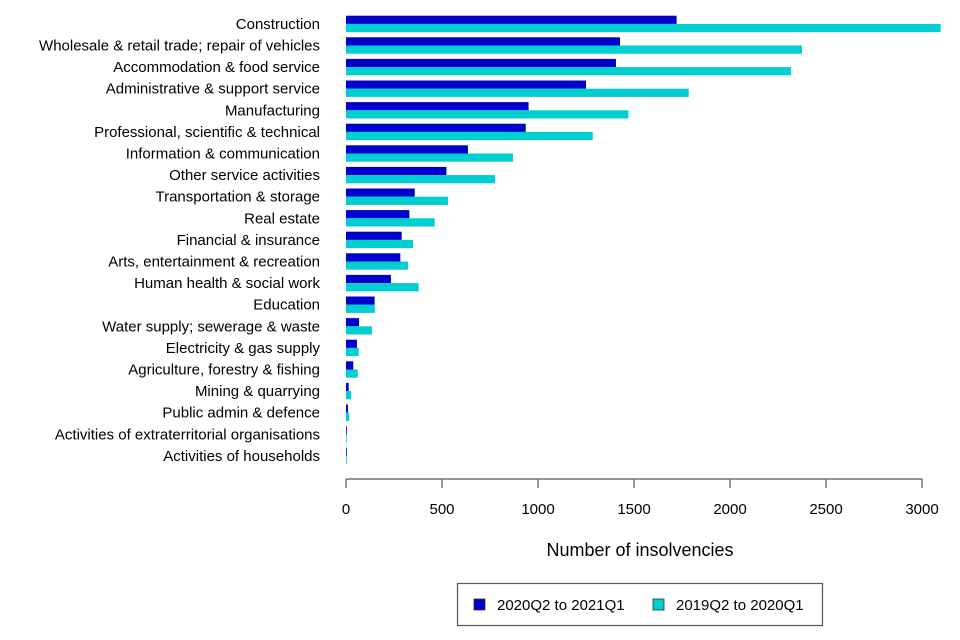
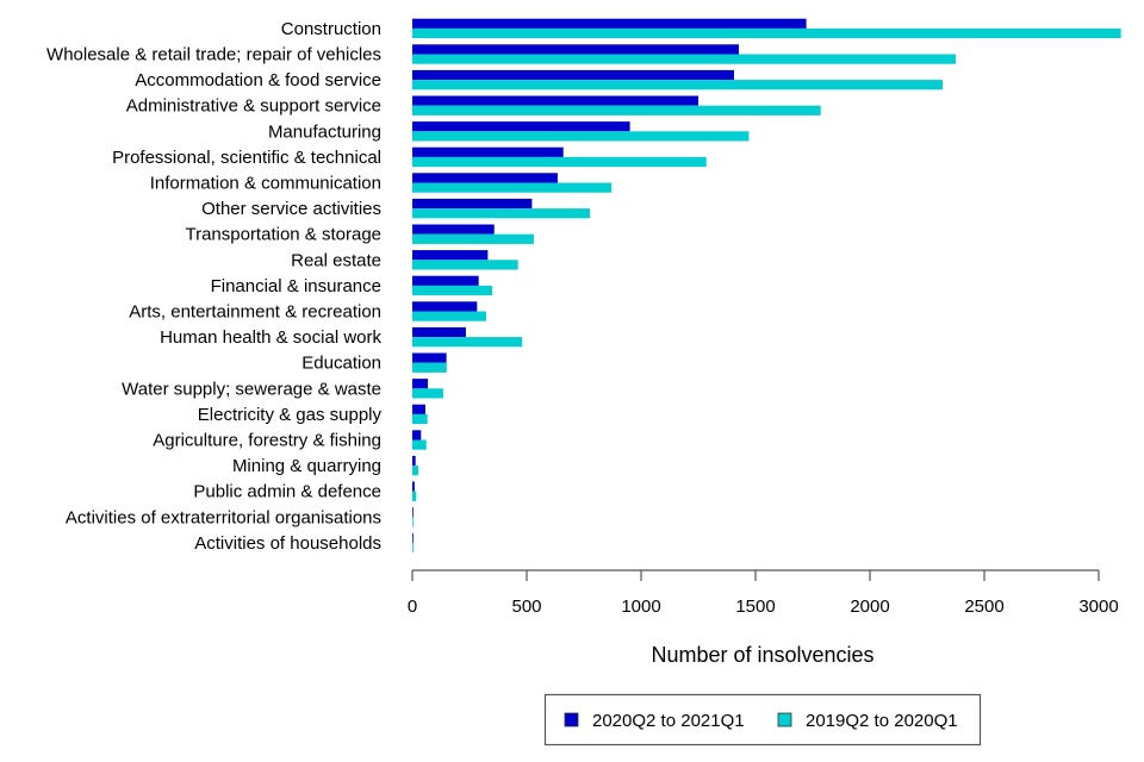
2020Q2 to 2021Q1/Professional, scientific & technical: 940 -> 660
2019Q2 to 2020Q1/Human health & social work: 380 -> 480
